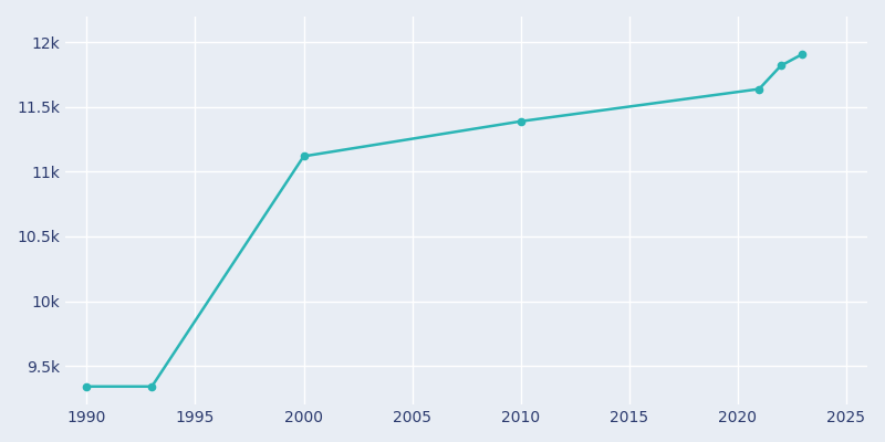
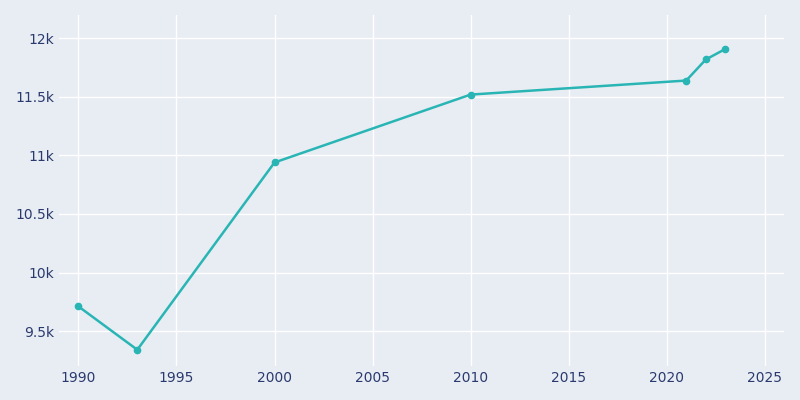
1990: 9.34k -> 9.71k
2000: 11.12k -> 10.94k
2010: 11.39k -> 11.52k
